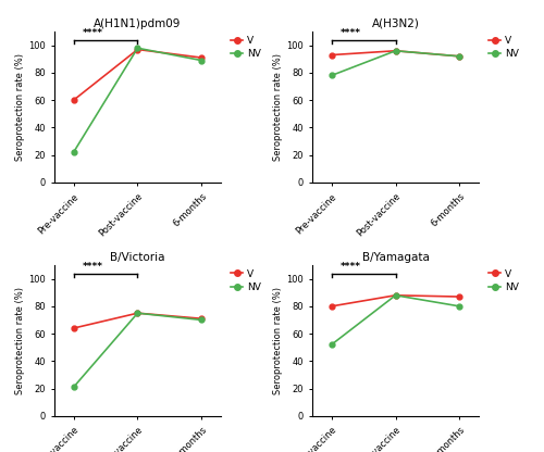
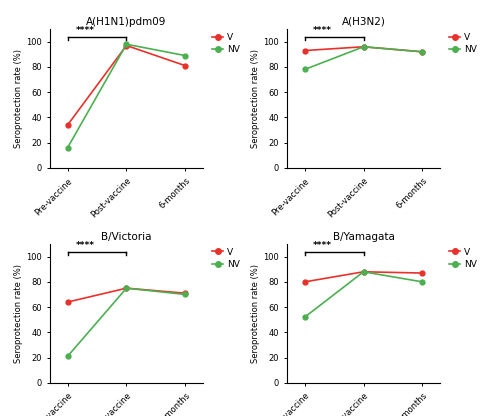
A(H1N1)pdm09/V/Pre-vaccine: 60 -> 34
A(H1N1)pdm09/NV/Pre-vaccine: 22 -> 16
A(H1N1)pdm09/V/6-months: 91 -> 81
